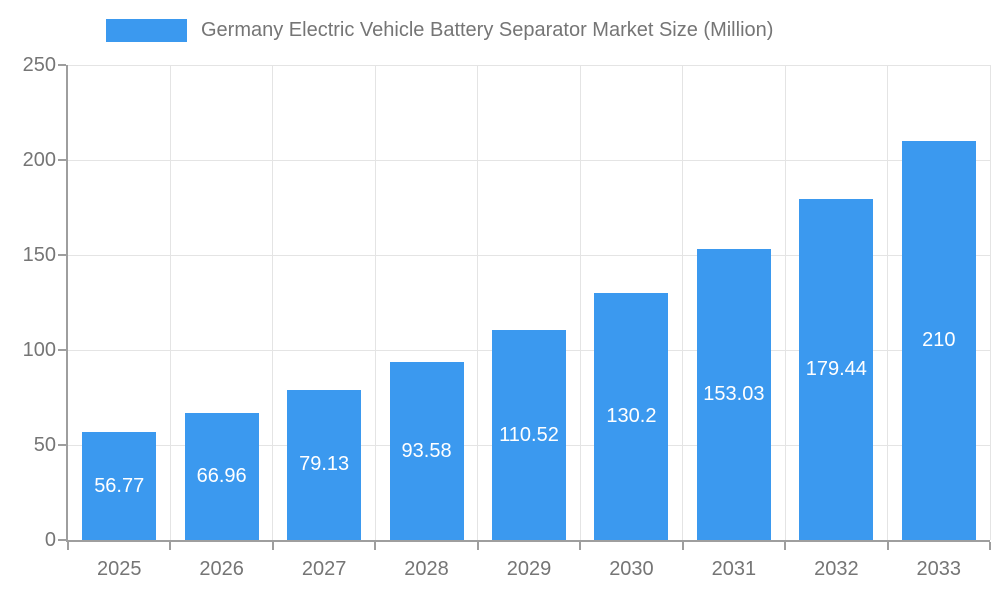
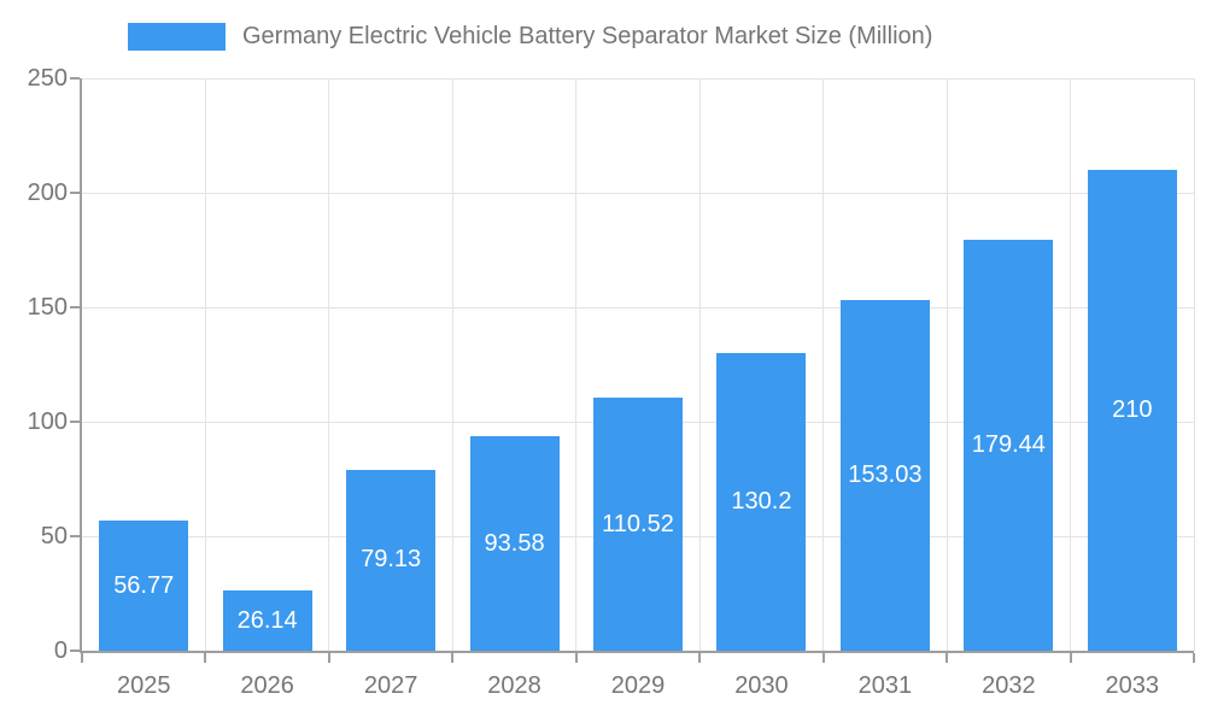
2026: 66.96 -> 26.14
